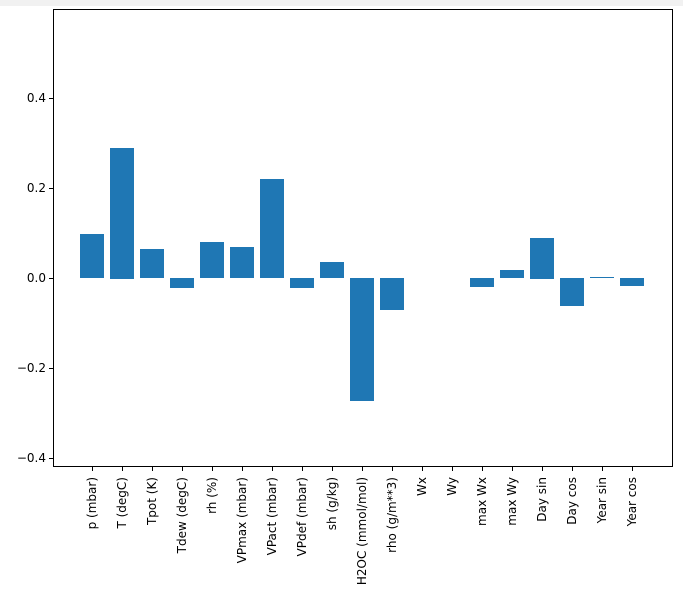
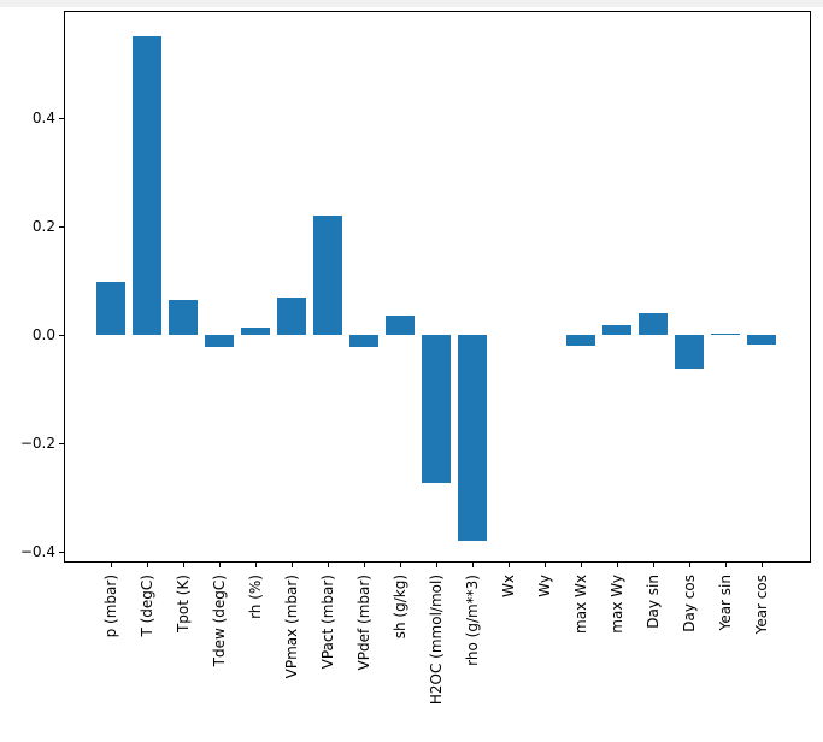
T (degC): 0.29 -> 0.55
rh (%): 0.08 -> 0.01
rho (g/m**3): -0.07 -> -0.38
Day sin: 0.09 -> 0.04
